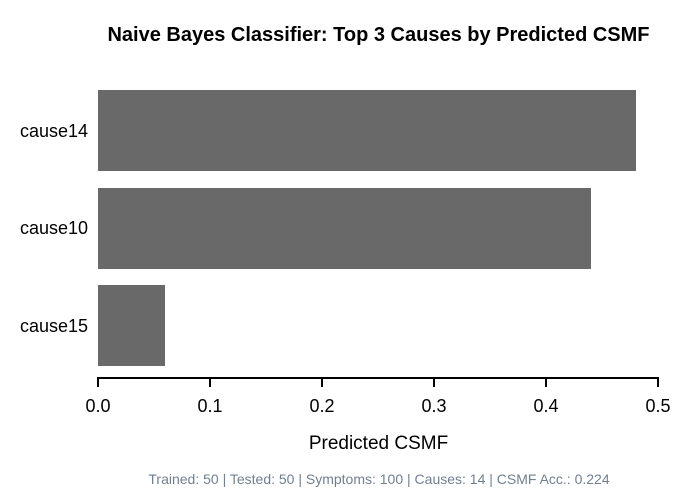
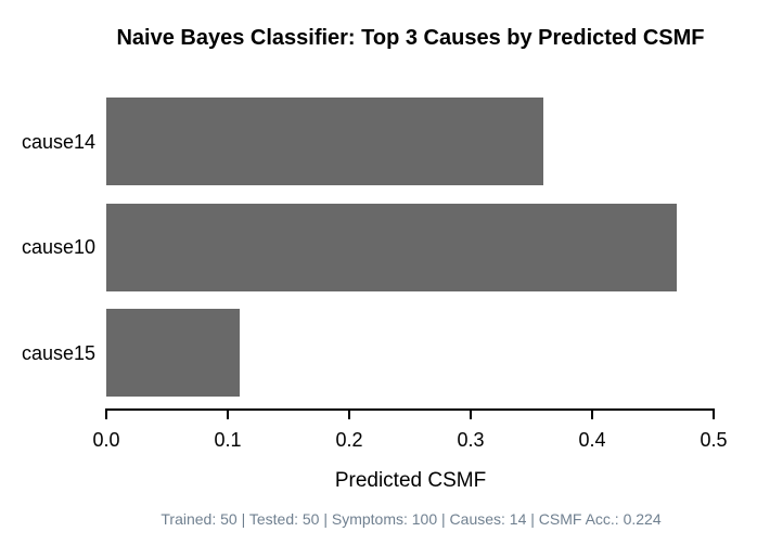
cause14: 0.48 -> 0.36
cause10: 0.44 -> 0.47
cause15: 0.06 -> 0.11
